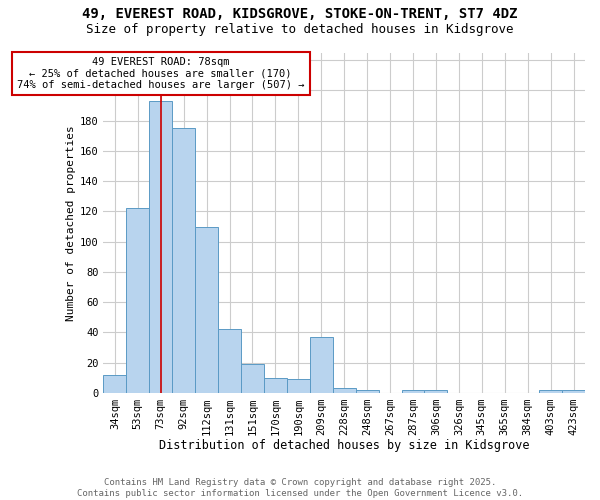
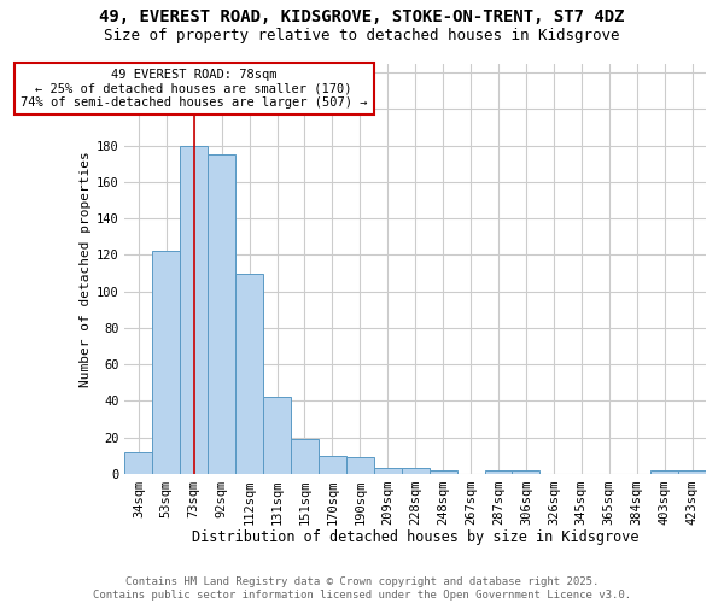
73sqm: 193 -> 180
209sqm: 37 -> 3
